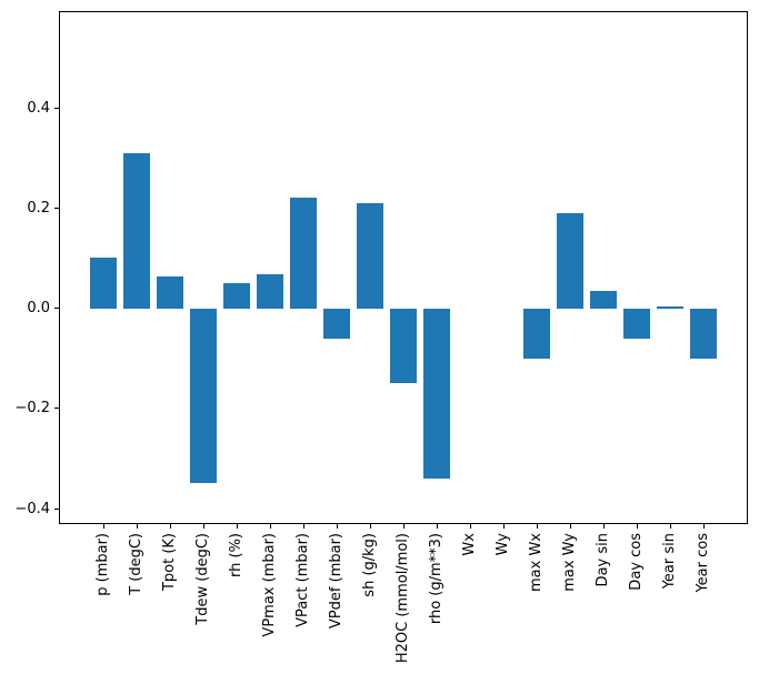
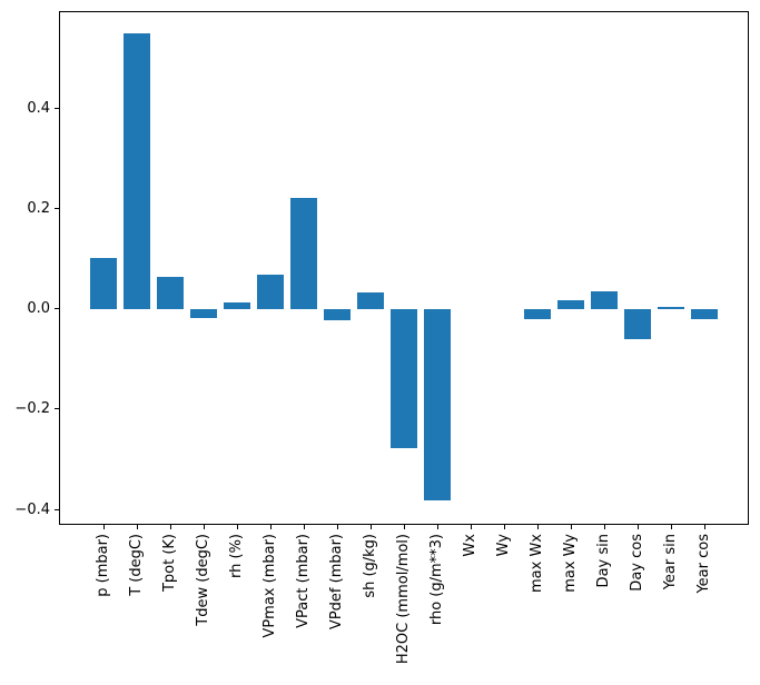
T (degC): 0.31 -> 0.55
Tdew (degC): -0.35 -> -0.02
rh (%): 0.05 -> 0.01
VPdef (mbar): -0.06 -> -0.02
sh (g/kg): 0.21 -> 0.03
H2OC (mmol/mol): -0.15 -> -0.28
rho (g/m**3): -0.34 -> -0.38
max Wx: -0.10 -> -0.02
max Wy: 0.19 -> 0.02
Year cos: -0.10 -> -0.02
